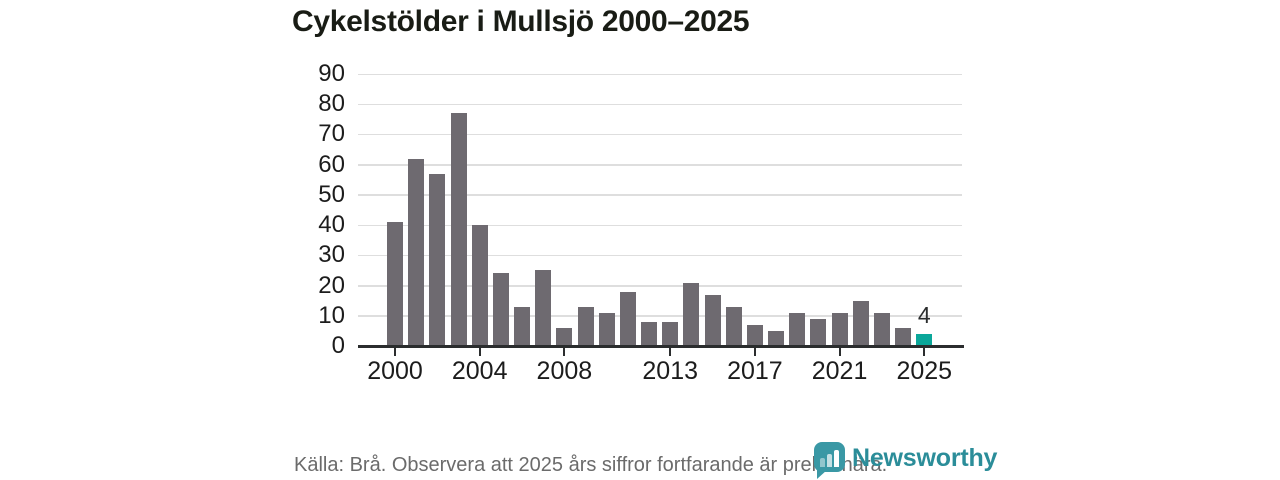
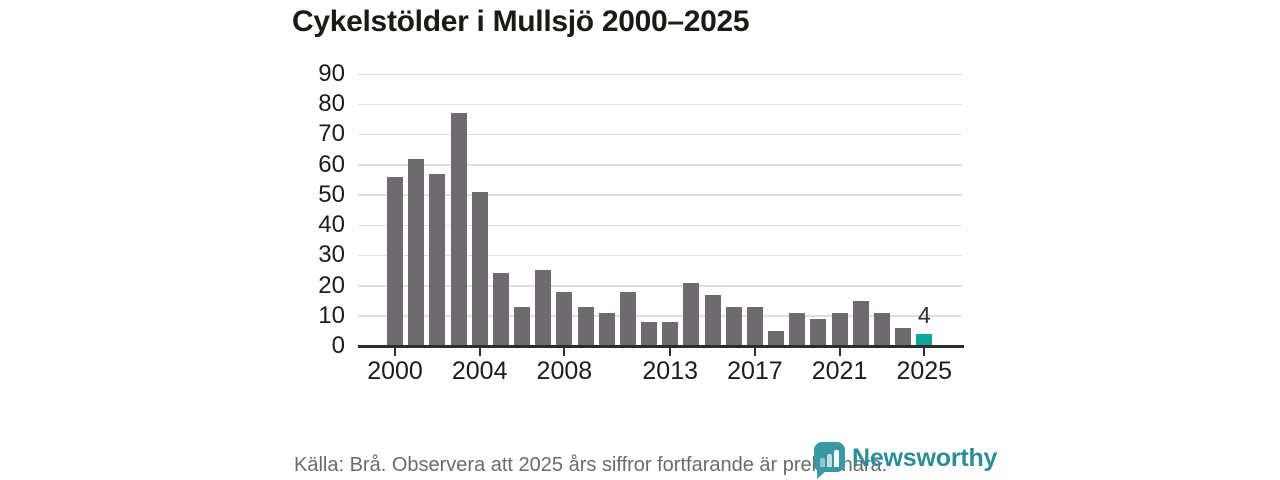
2000: 41 -> 56
2004: 40 -> 51
2008: 6 -> 18
2017: 7 -> 13
